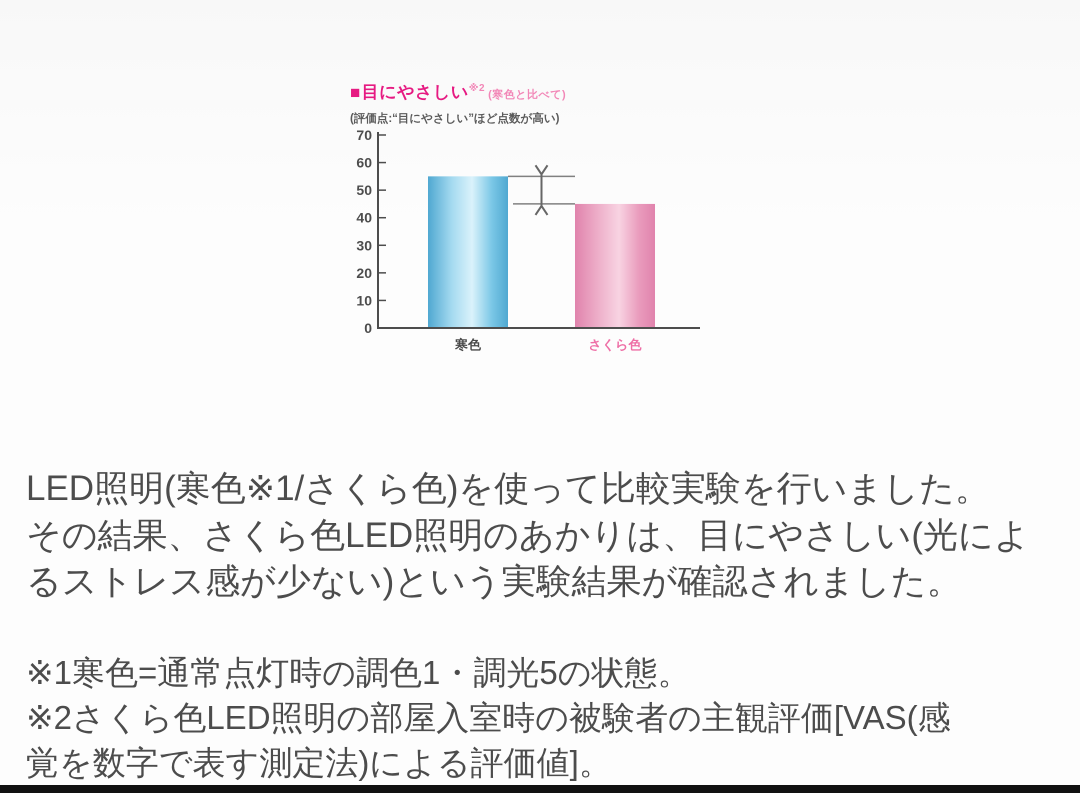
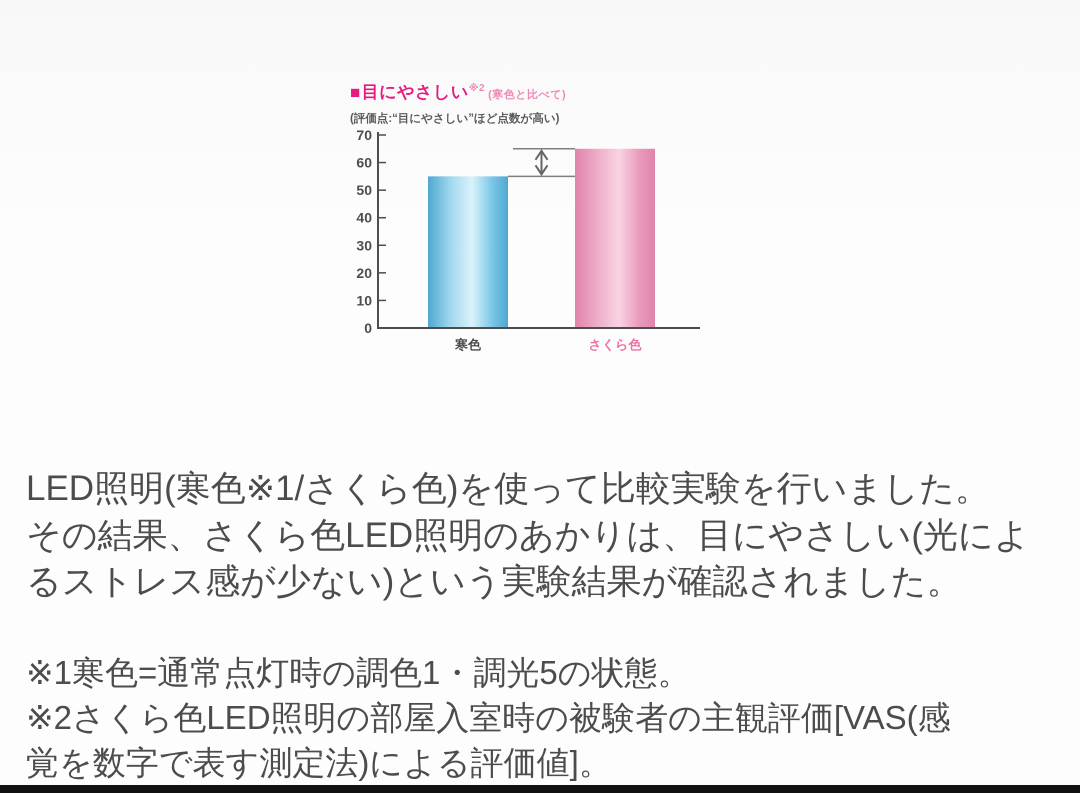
さくら色: 45 -> 65
